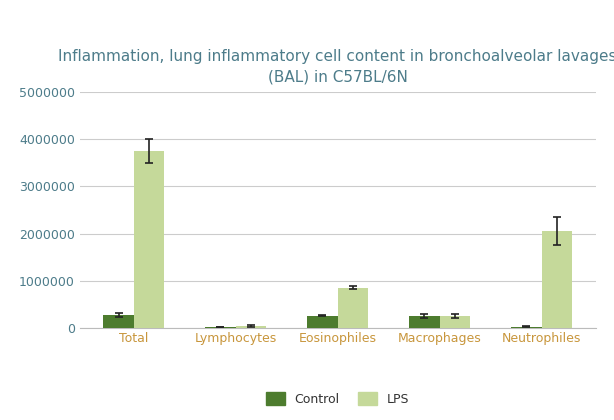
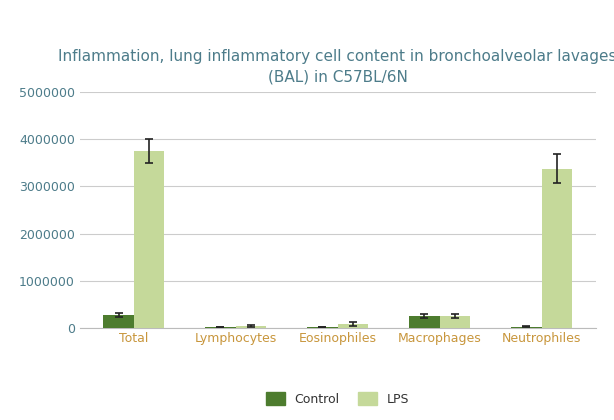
Control/Eosinophiles: 250000 -> 20000
LPS/Eosinophiles: 850000 -> 80000
LPS/Neutrophiles: 2050000 -> 3380000
